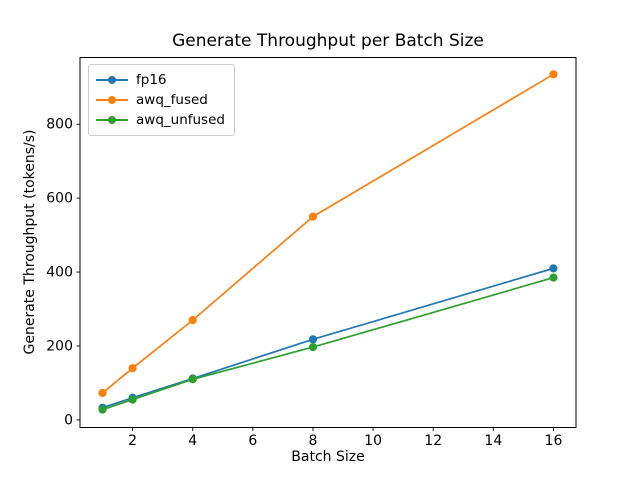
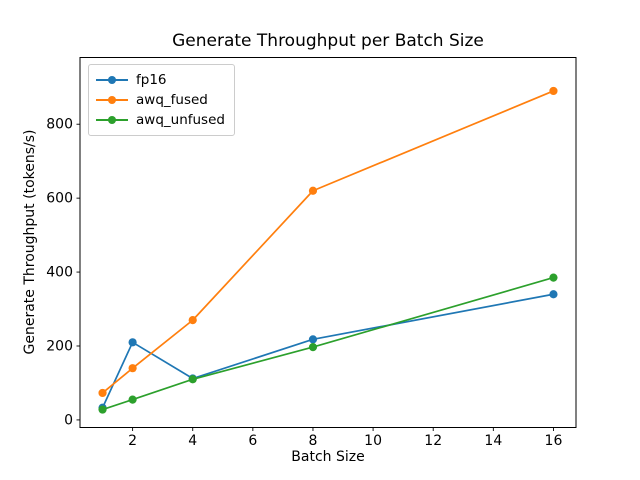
fp16/2: 60 -> 210
awq_fused/8: 550 -> 620
fp16/16: 410 -> 340
awq_fused/16: 940 -> 890
